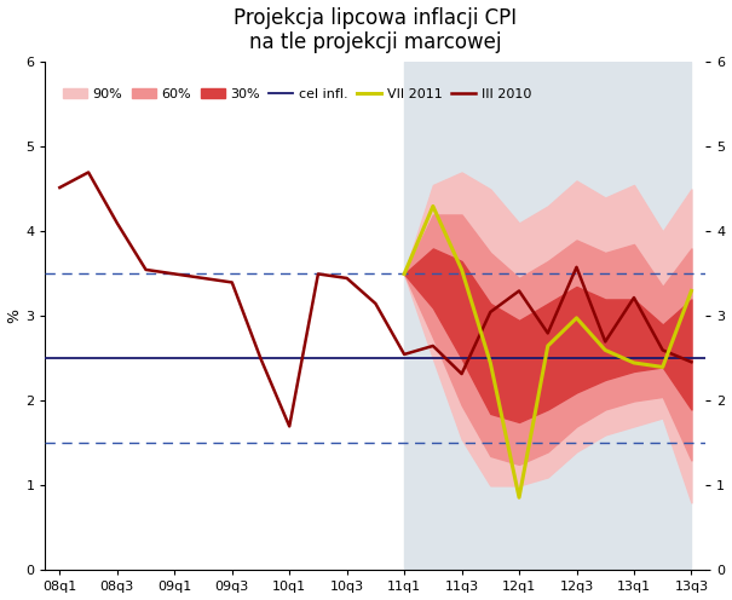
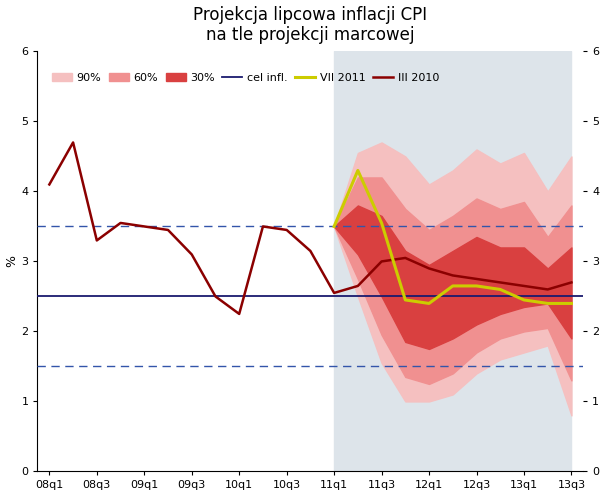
III 2010/08q1: 4.52 -> 4.10
III 2010/08q3: 4.10 -> 3.30
III 2010/09q3: 3.40 -> 3.10
III 2010/10q1: 1.70 -> 2.25
III 2010/11q3: 2.32 -> 3.00
III 2010/12q1: 3.30 -> 2.90
VII 2011/12q1: 0.86 -> 2.40
III 2010/12q3: 3.58 -> 2.75
VII 2011/12q3: 2.98 -> 2.65
III 2010/13q1: 3.22 -> 2.65
III 2010/13q3: 2.46 -> 2.70
VII 2011/13q3: 3.30 -> 2.40
